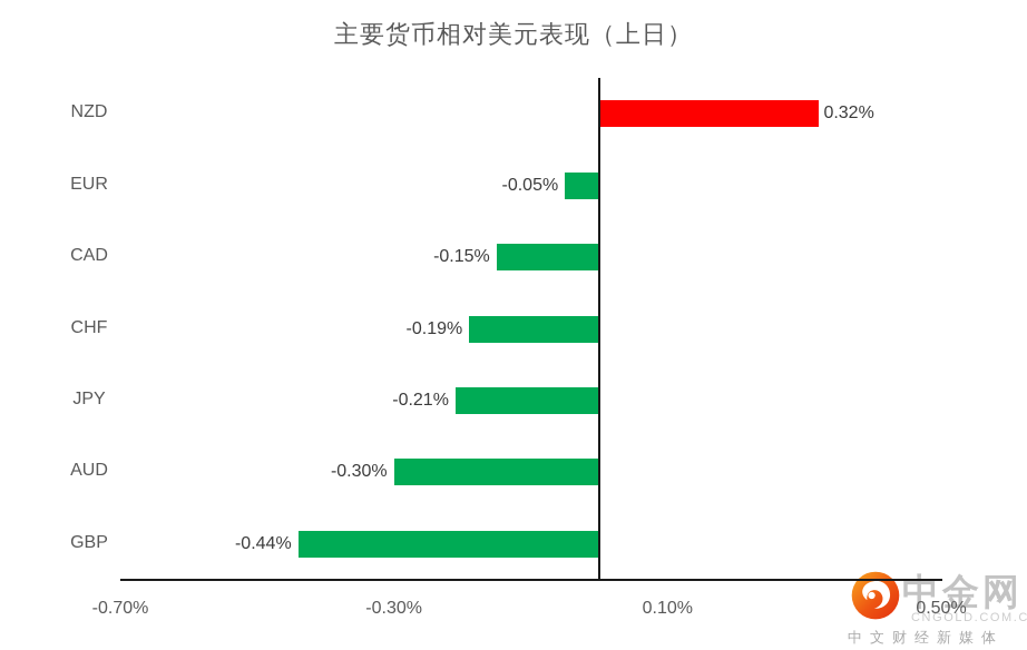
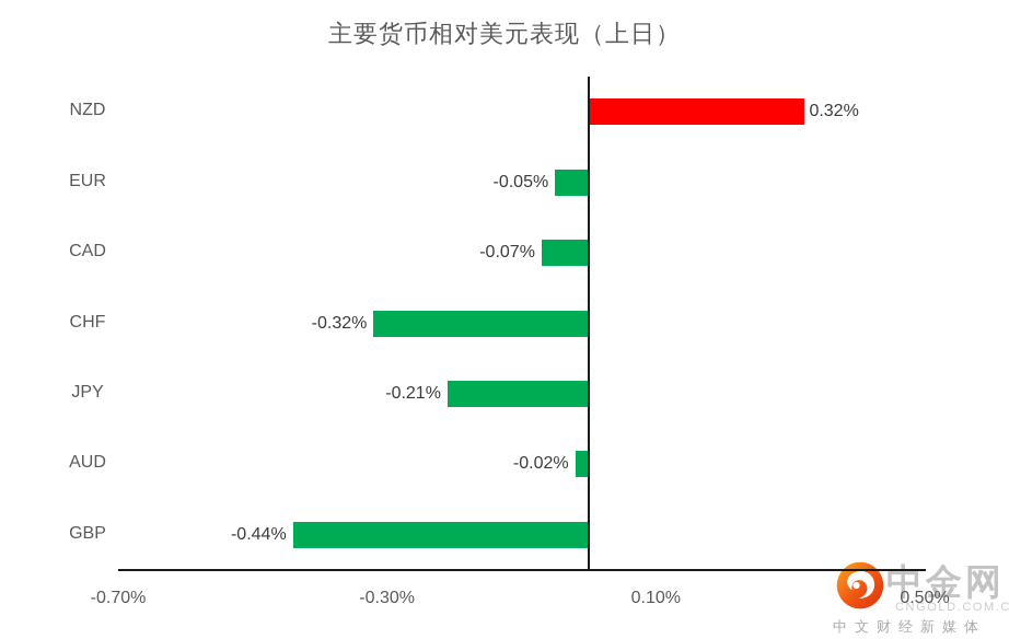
CAD: -0.15% -> -0.07%
CHF: -0.19% -> -0.32%
AUD: -0.30% -> -0.02%
